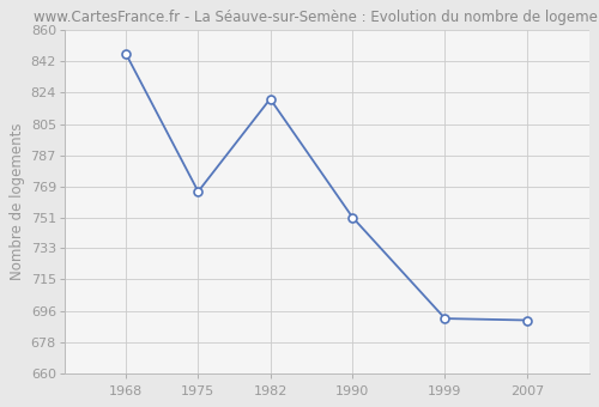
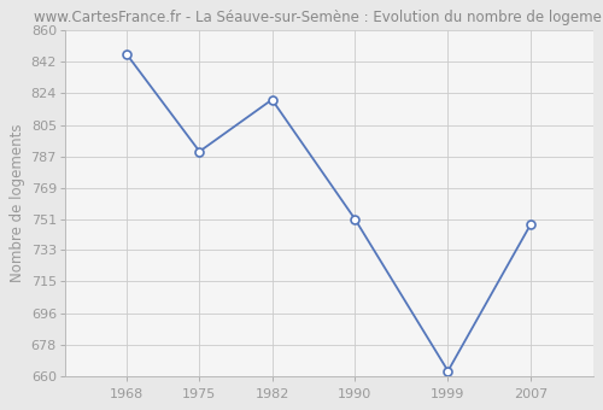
1975: 766 -> 790
1999: 692 -> 663
2007: 691 -> 748
